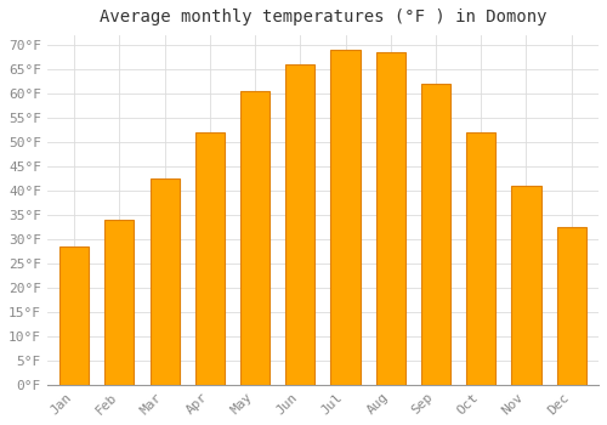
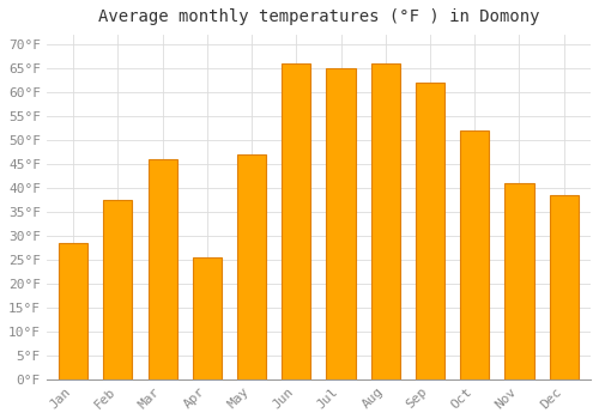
Feb: 34.0°F -> 37.5°F
Mar: 42.5°F -> 46.0°F
Apr: 52.0°F -> 25.5°F
May: 60.5°F -> 47.0°F
Jul: 69.0°F -> 65.0°F
Aug: 68.5°F -> 66.0°F
Dec: 32.5°F -> 38.5°F
